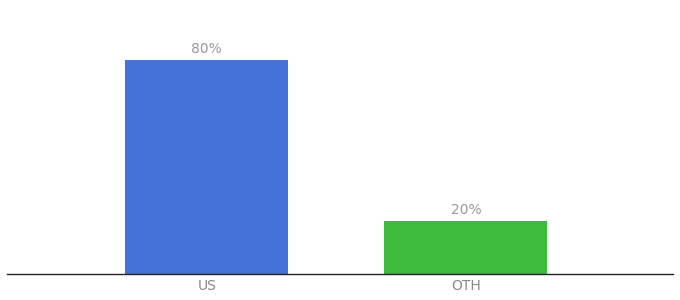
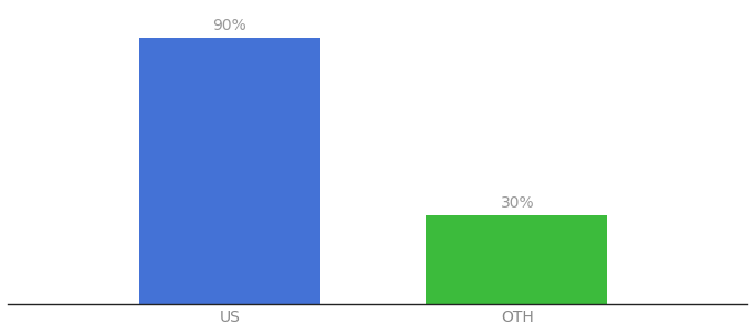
US: 80% -> 90%
OTH: 20% -> 30%
